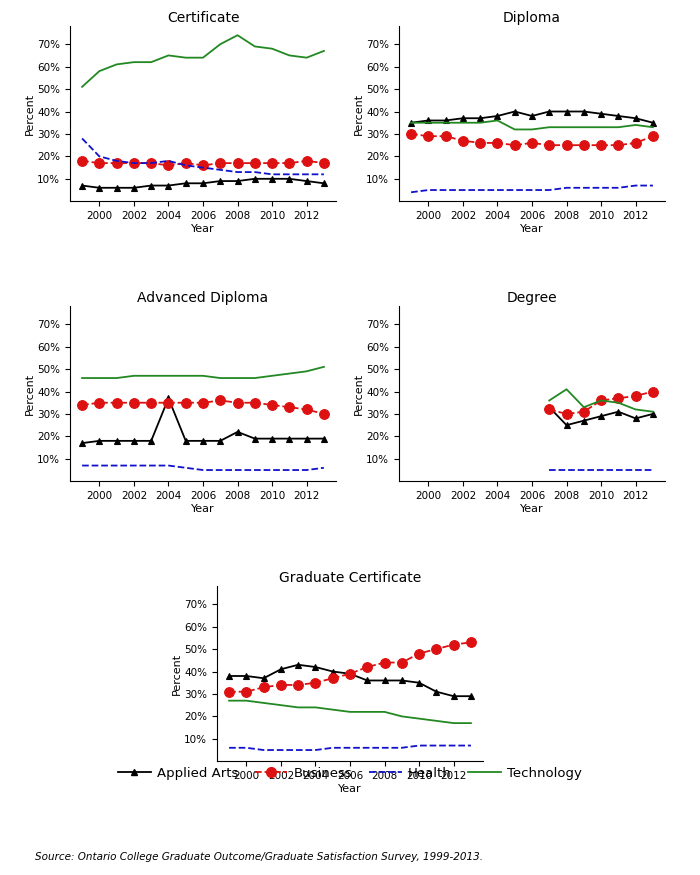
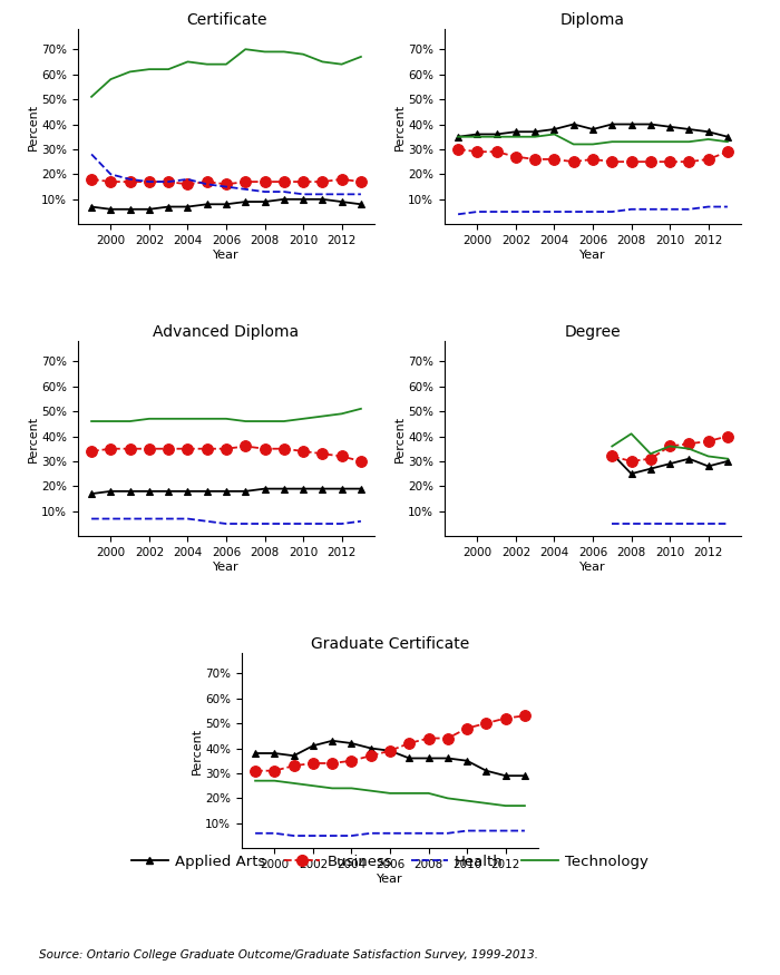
Certificate/Technology/2008: 74% -> 69%
Advanced Diploma/Applied Arts/2004: 37% -> 18%
Advanced Diploma/Applied Arts/2008: 22% -> 19%
